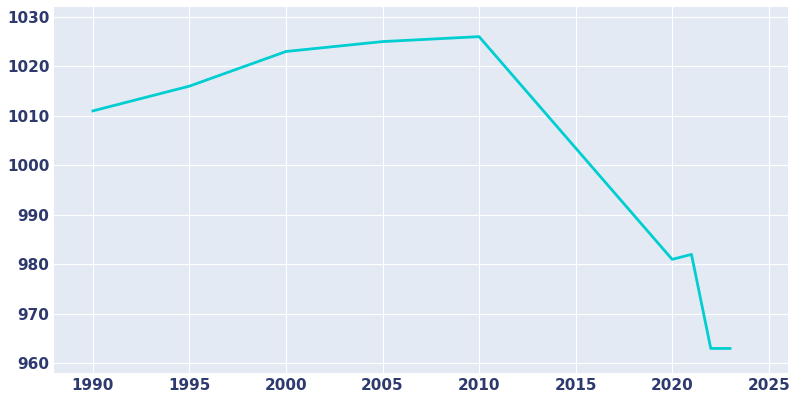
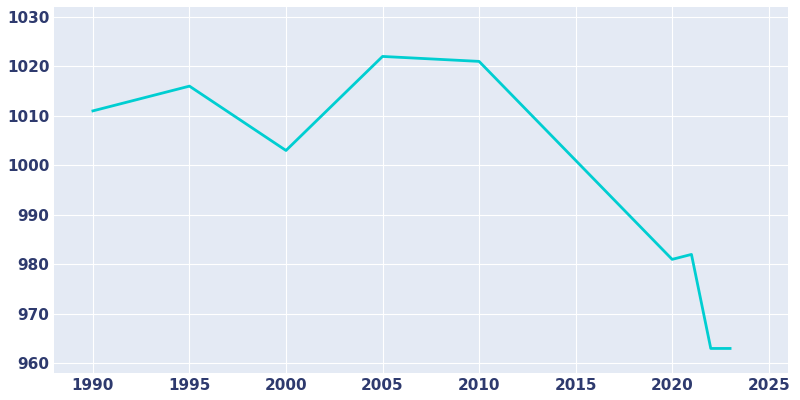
2000: 1023 -> 1003
2005: 1025 -> 1022
2010: 1026 -> 1021
